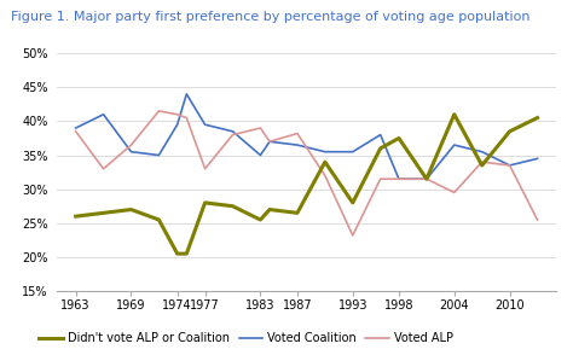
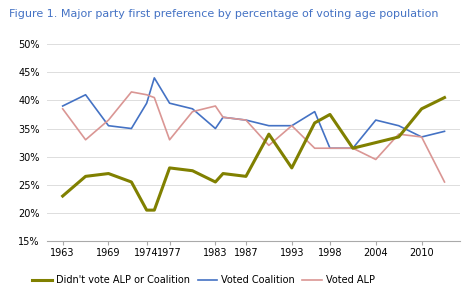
Didn't vote ALP or Coalition/1963: 26.0% -> 23.0%
Voted ALP/1987: 38.2% -> 36.5%
Voted ALP/1993: 23.2% -> 35.5%
Didn't vote ALP or Coalition/2004: 41.0% -> 32.5%
